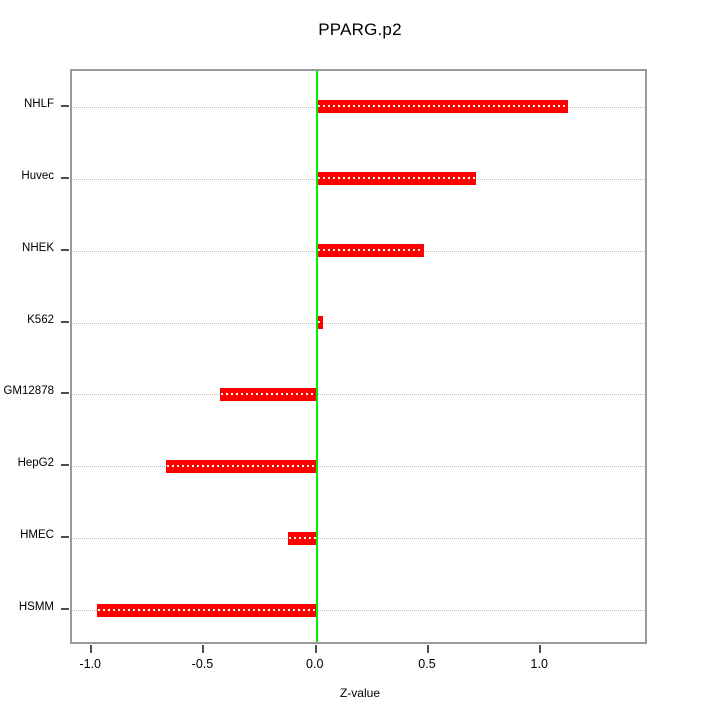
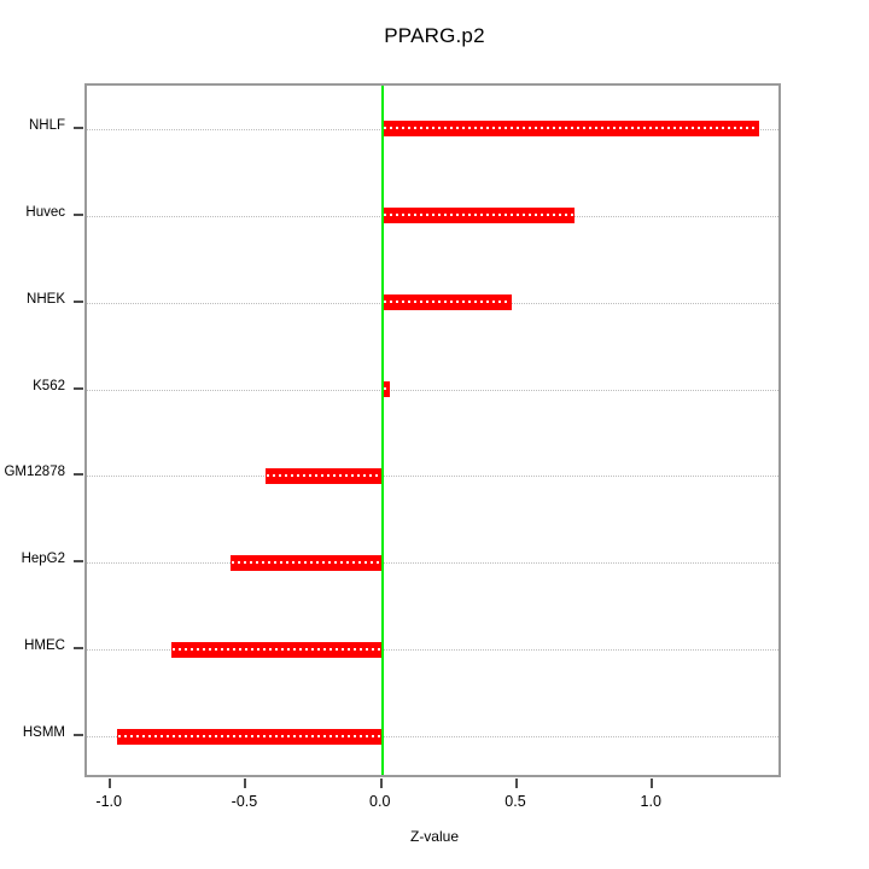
NHLF: 1.12 -> 1.39
HepG2: -0.67 -> -0.56
HMEC: -0.13 -> -0.78
